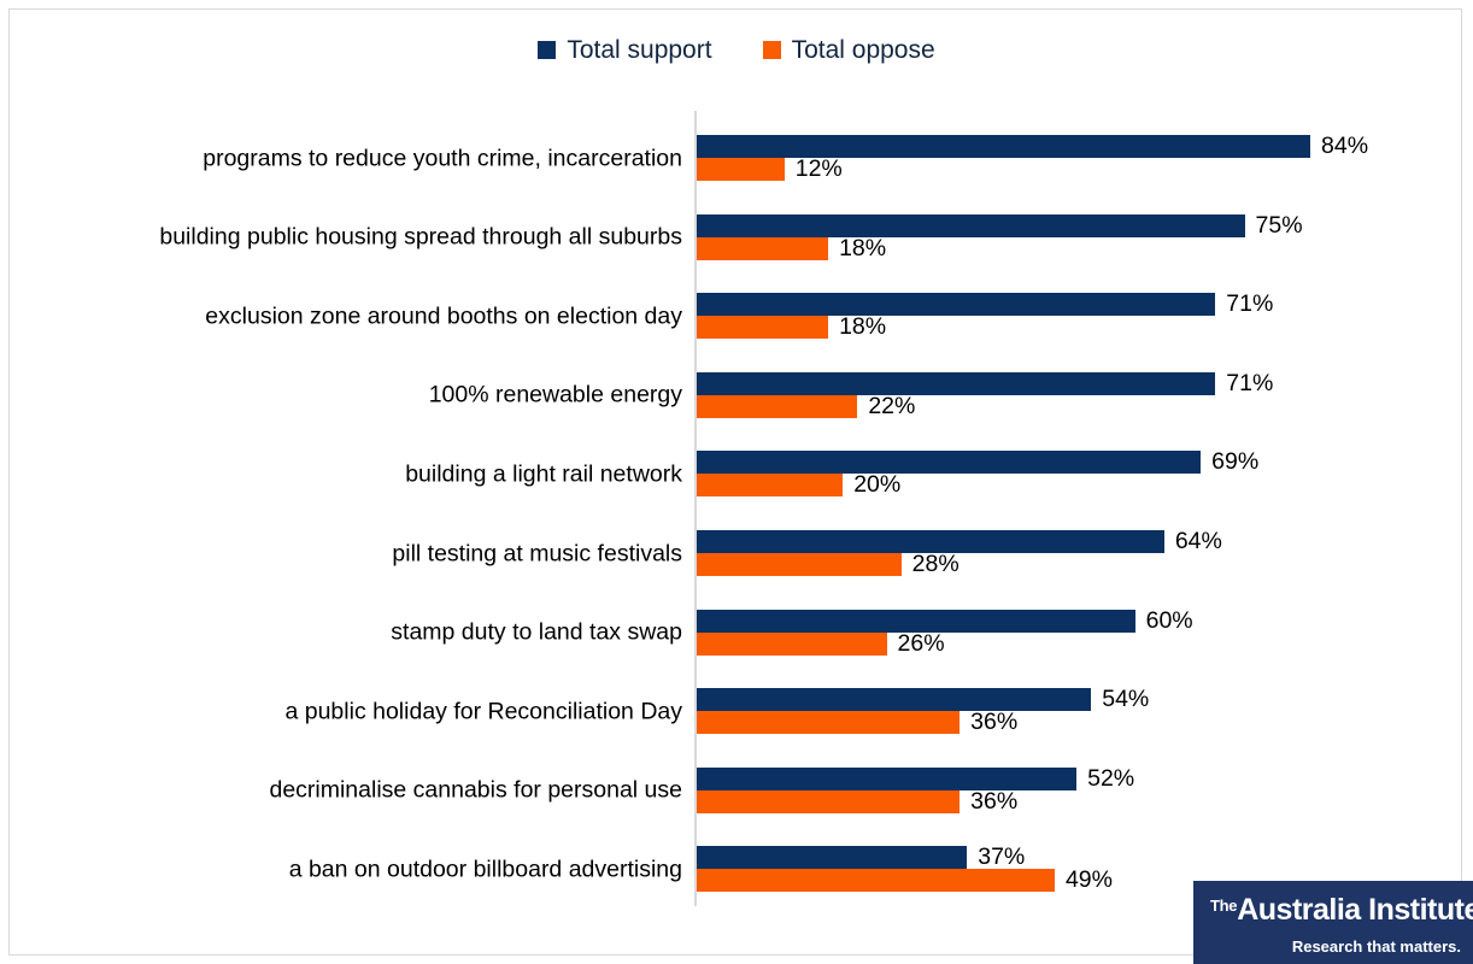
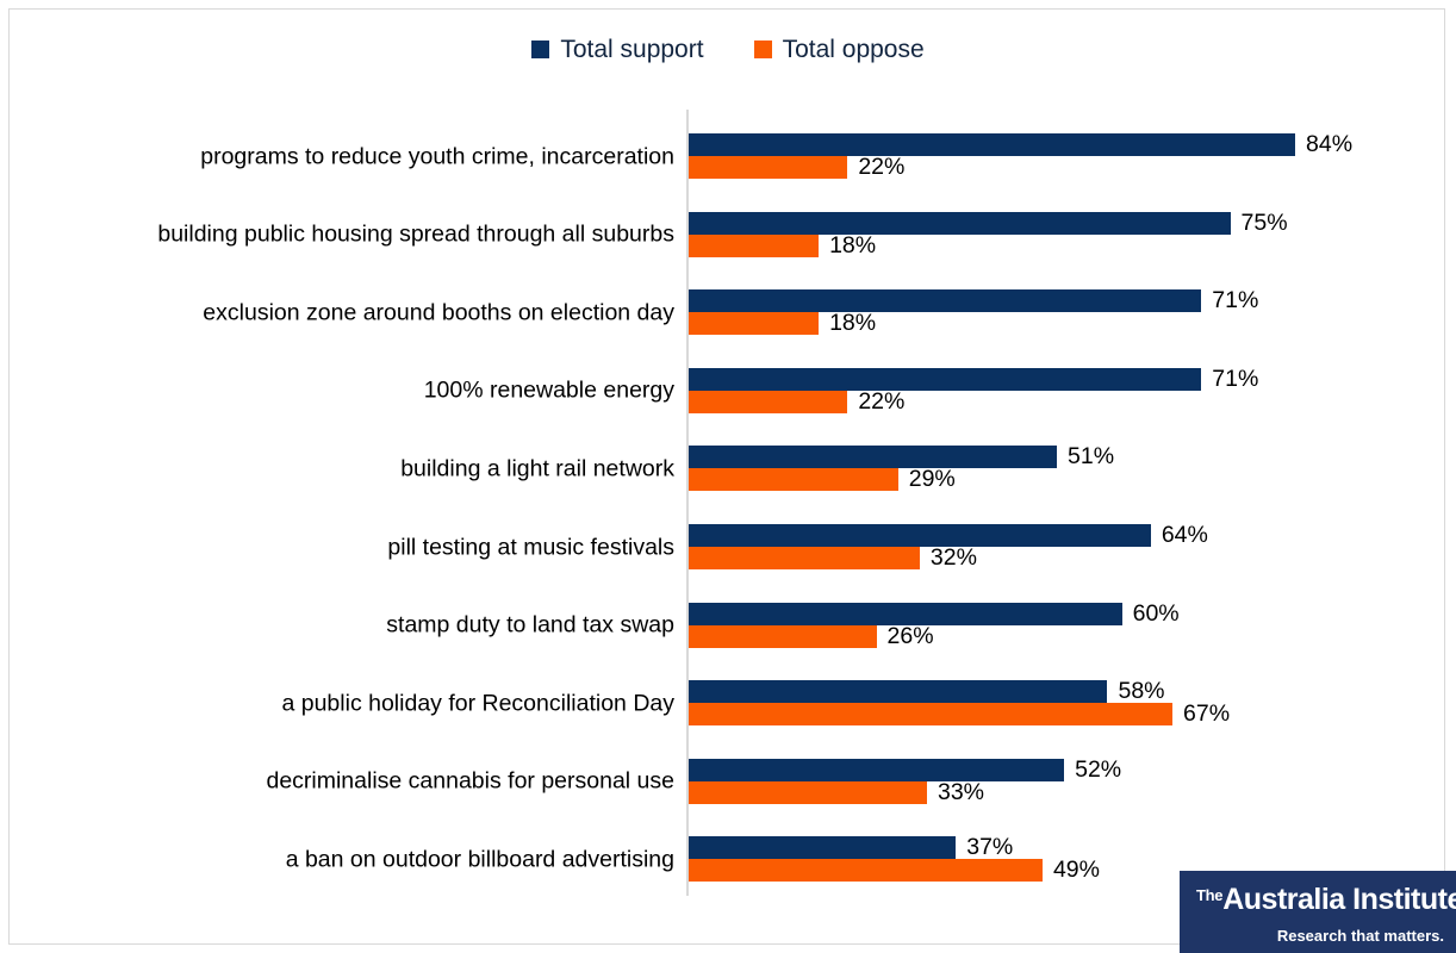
Total oppose/programs to reduce youth crime, incarceration: 12% -> 22%
Total support/building a light rail network: 69% -> 51%
Total oppose/building a light rail network: 20% -> 29%
Total oppose/pill testing at music festivals: 28% -> 32%
Total support/a public holiday for Reconciliation Day: 54% -> 58%
Total oppose/a public holiday for Reconciliation Day: 36% -> 67%
Total oppose/decriminalise cannabis for personal use: 36% -> 33%
